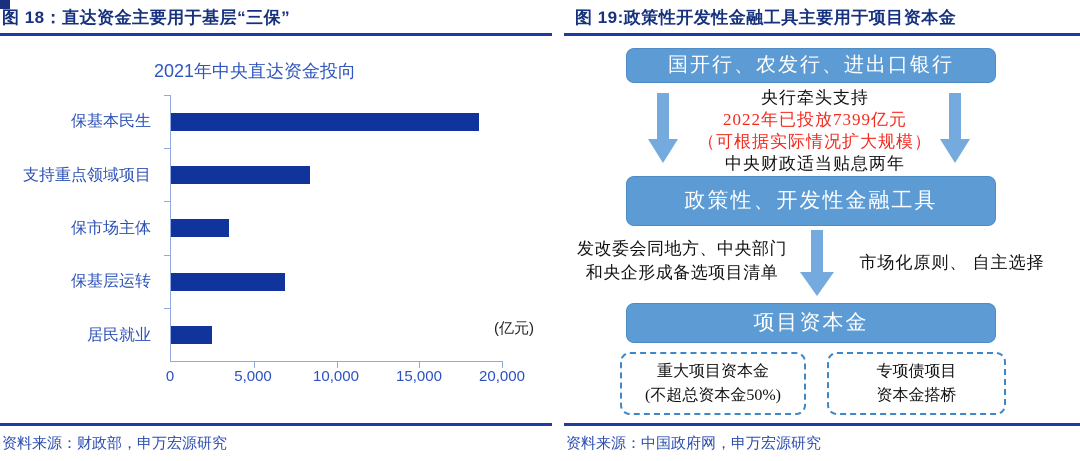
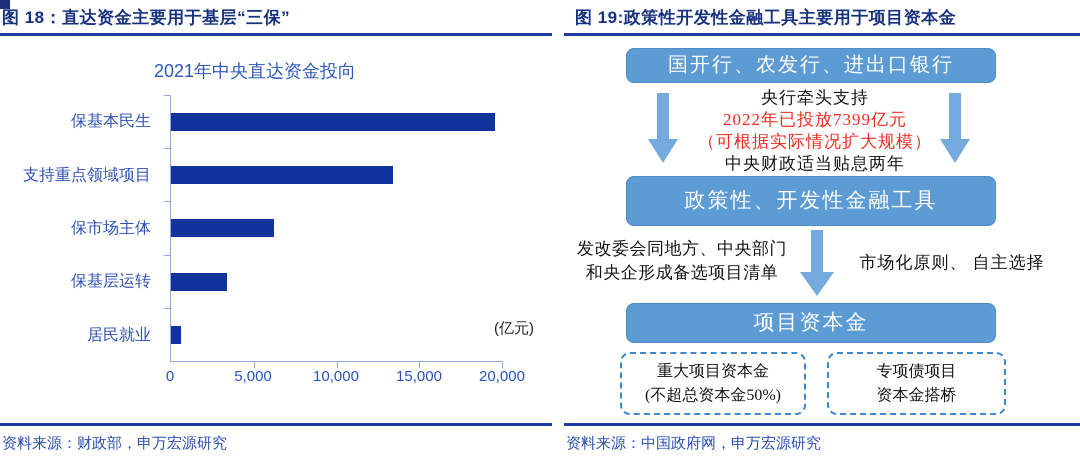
保基本民生: 18600 -> 19600
支持重点领域项目: 8400 -> 13400
保市场主体: 3500 -> 6200
保基层运转: 6900 -> 3400
居民就业: 2500 -> 600
